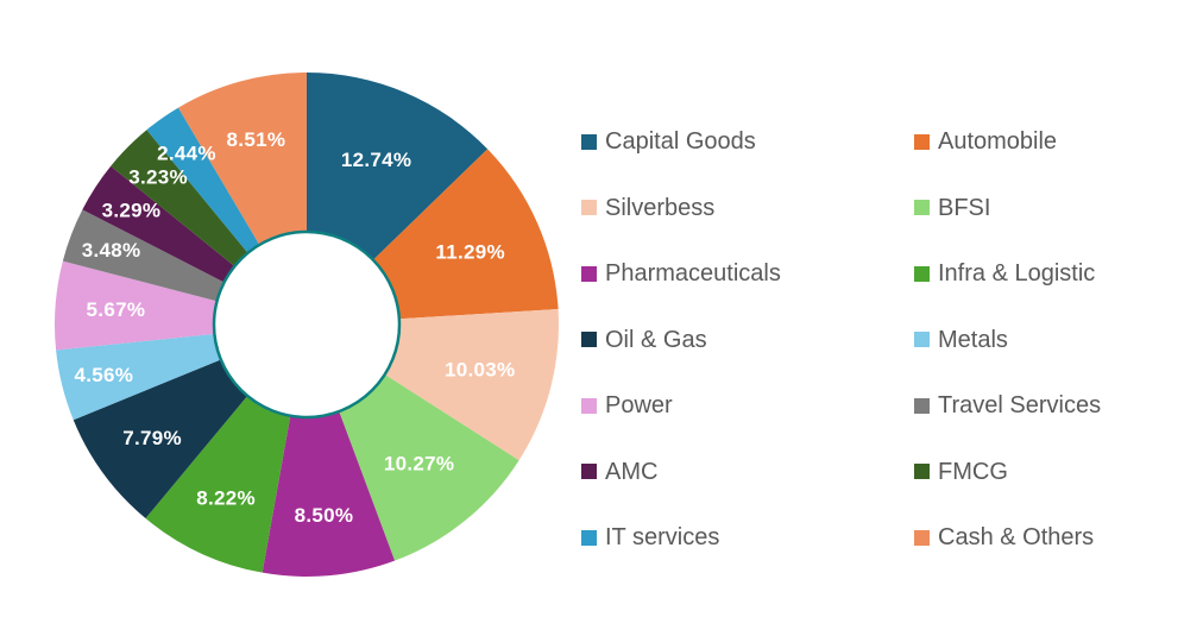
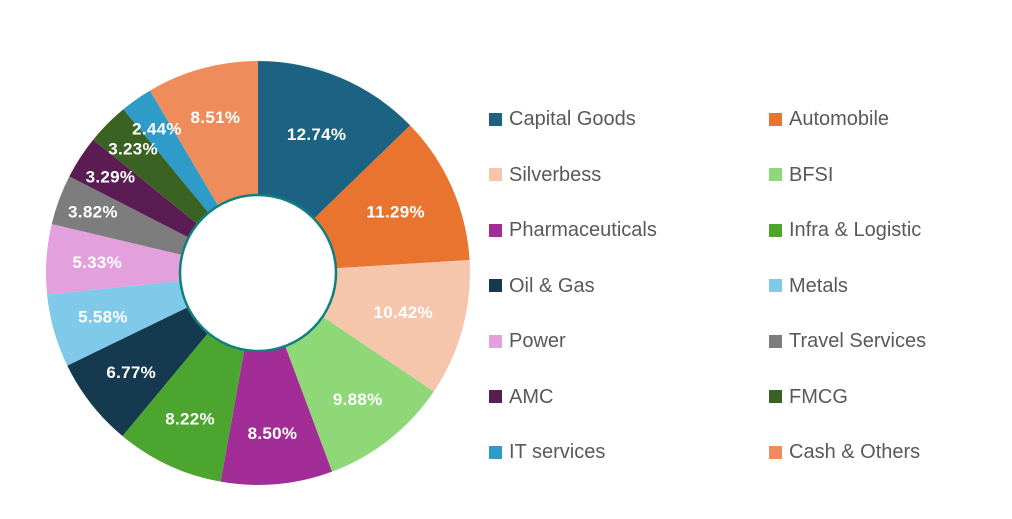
Silverbess: 10.03% -> 10.42%
BFSI: 10.27% -> 9.88%
Oil & Gas: 7.79% -> 6.77%
Metals: 4.56% -> 5.58%
Power: 5.67% -> 5.33%
Travel Services: 3.48% -> 3.82%
